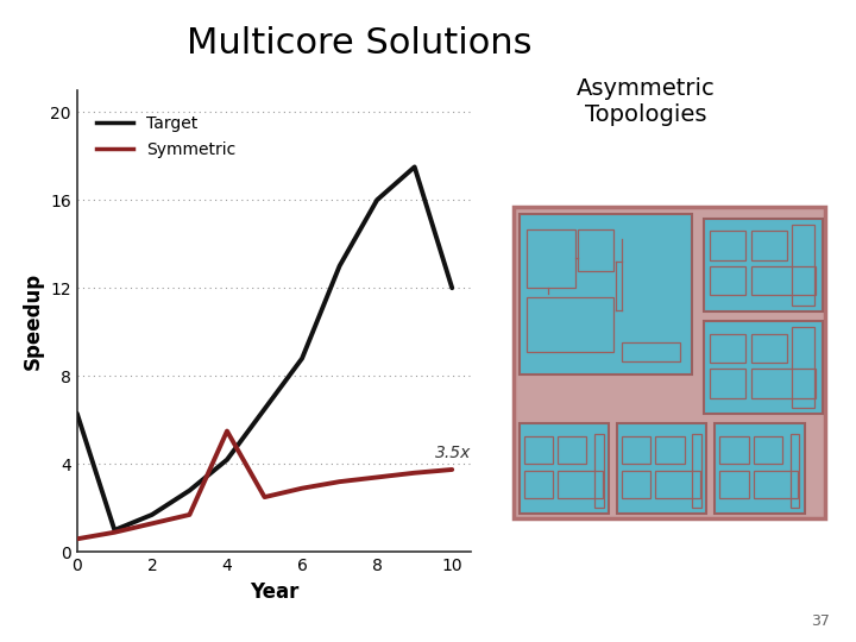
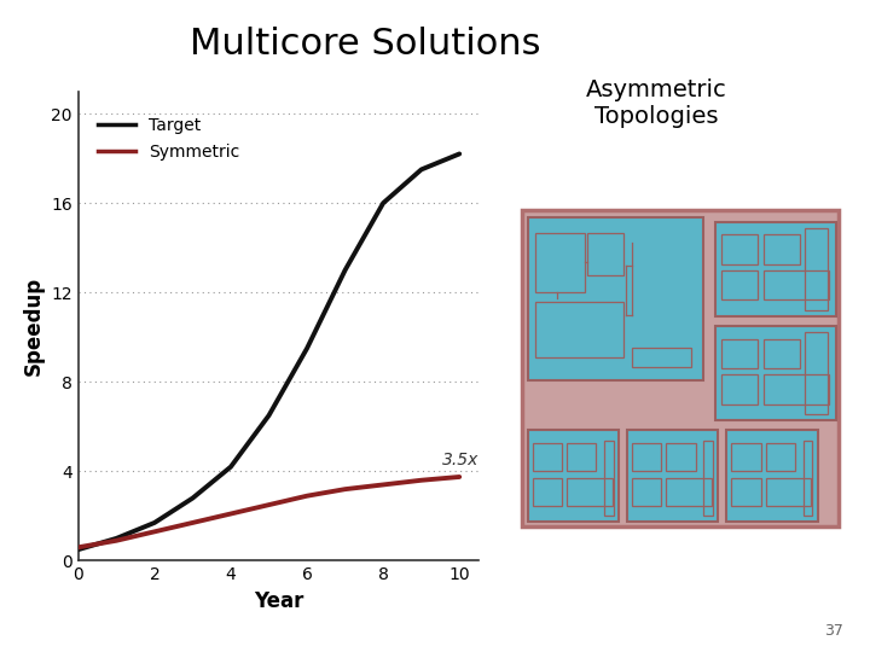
Target/0: 6.3 -> 0.5
Symmetric/4: 5.5 -> 2.1
Target/6: 8.8 -> 9.5
Target/10: 12.0 -> 18.2
